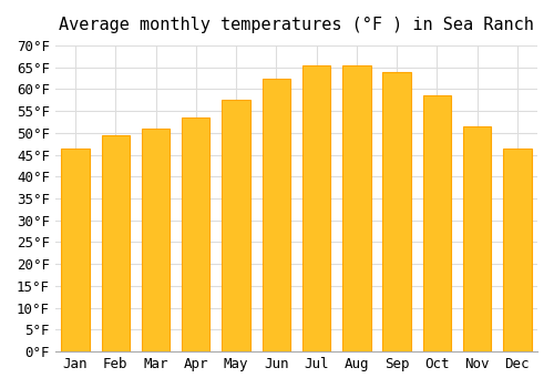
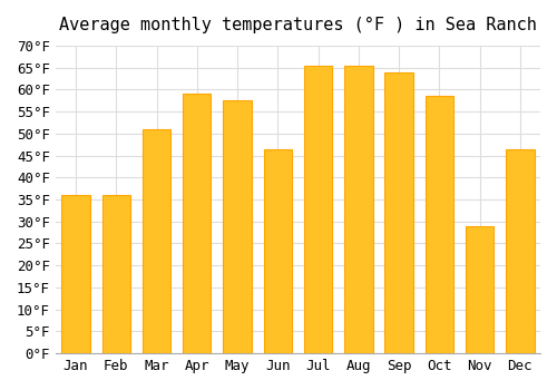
Jan: 46.5°F -> 36.0°F
Feb: 49.5°F -> 36.0°F
Apr: 53.5°F -> 59.0°F
Jun: 62.5°F -> 46.5°F
Nov: 51.5°F -> 29.0°F
